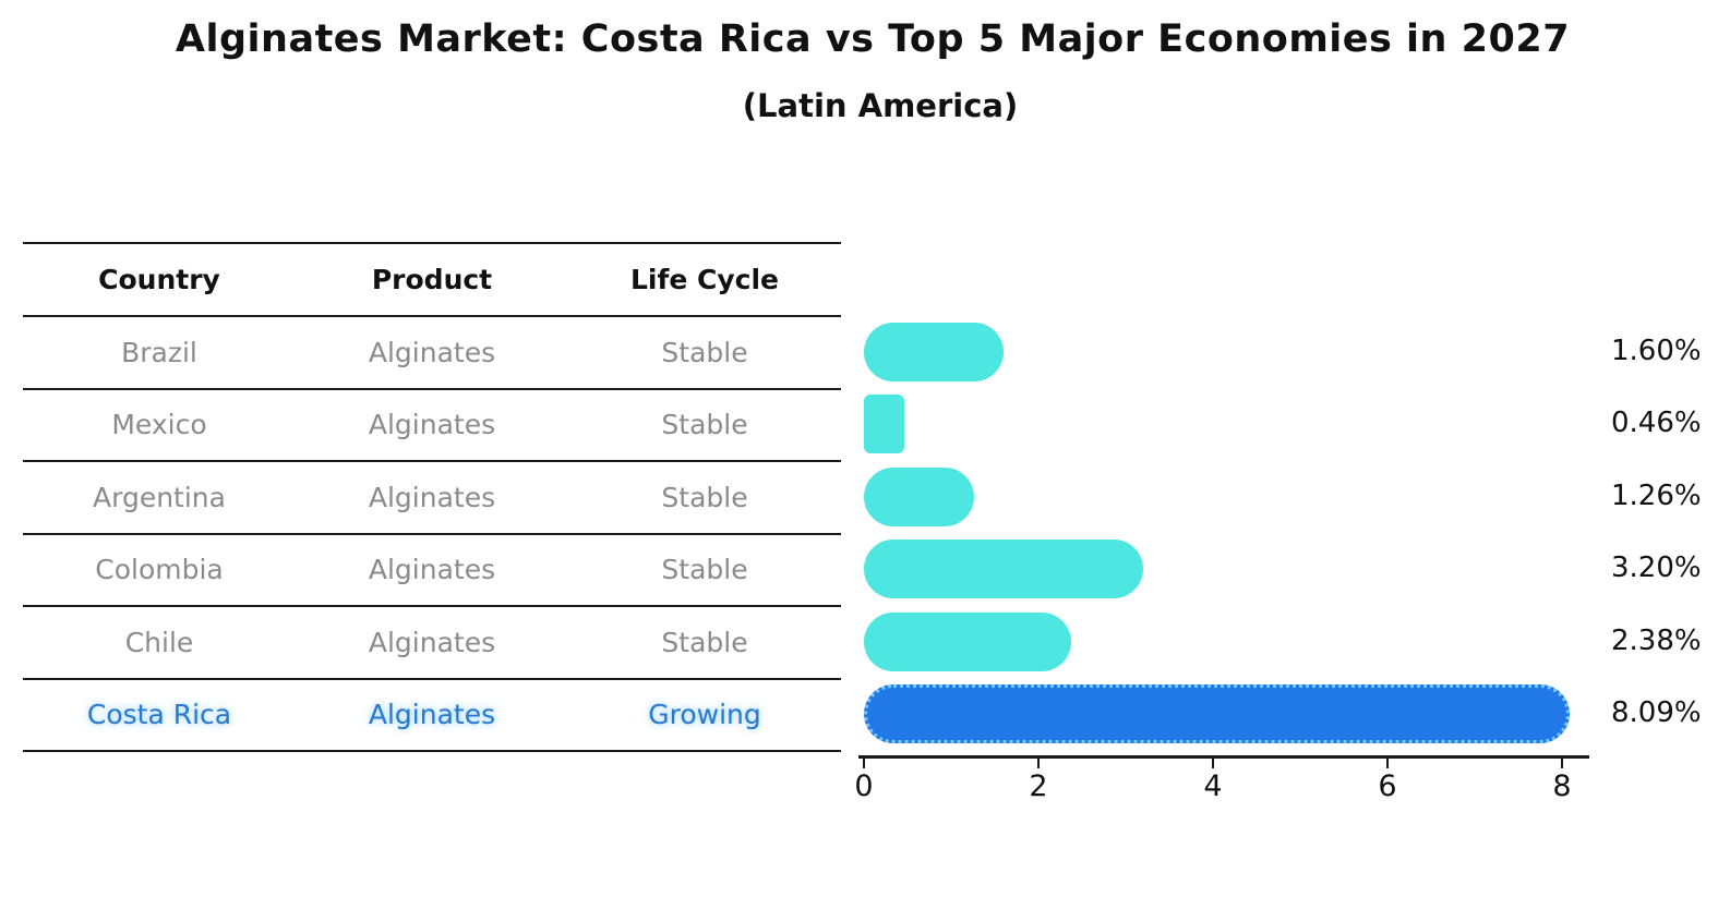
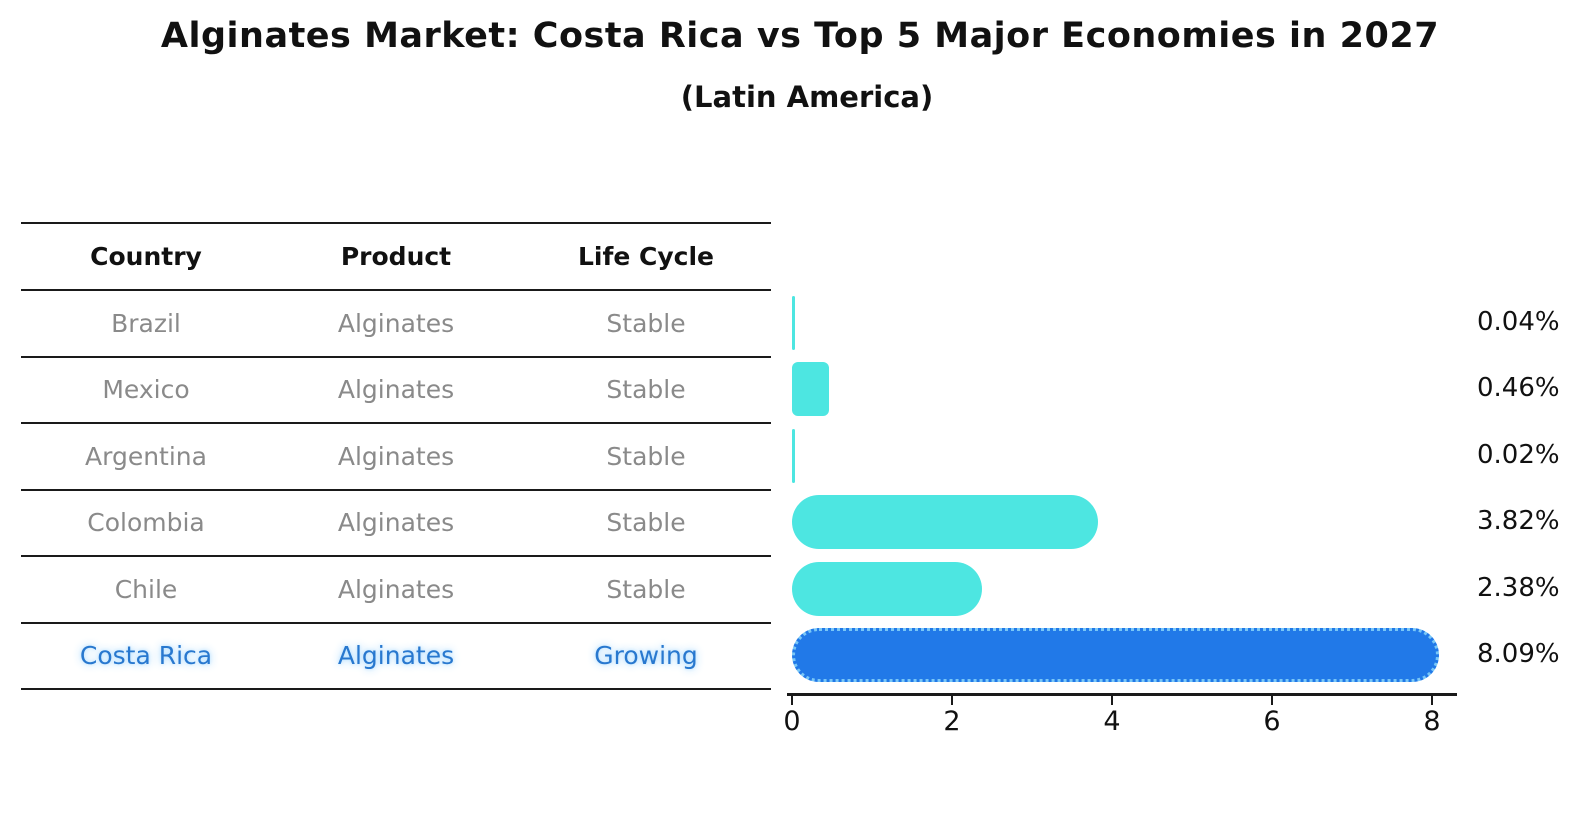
Brazil: 1.60% -> 0.04%
Argentina: 1.26% -> 0.02%
Colombia: 3.20% -> 3.82%
